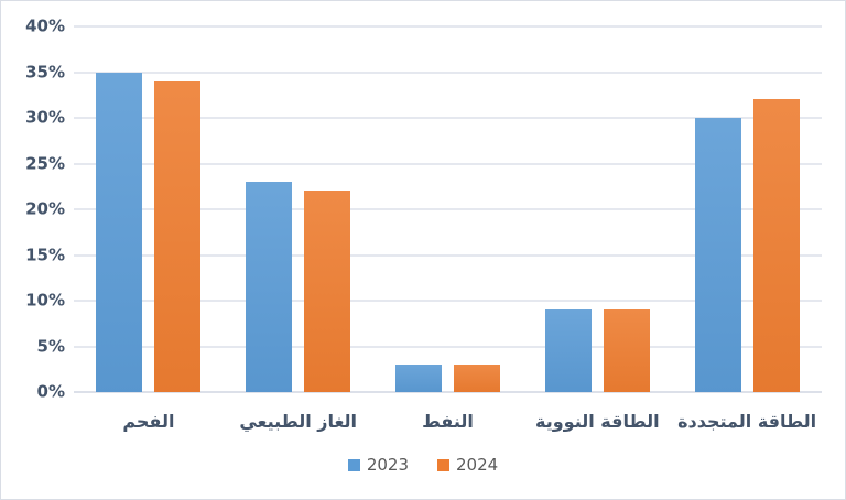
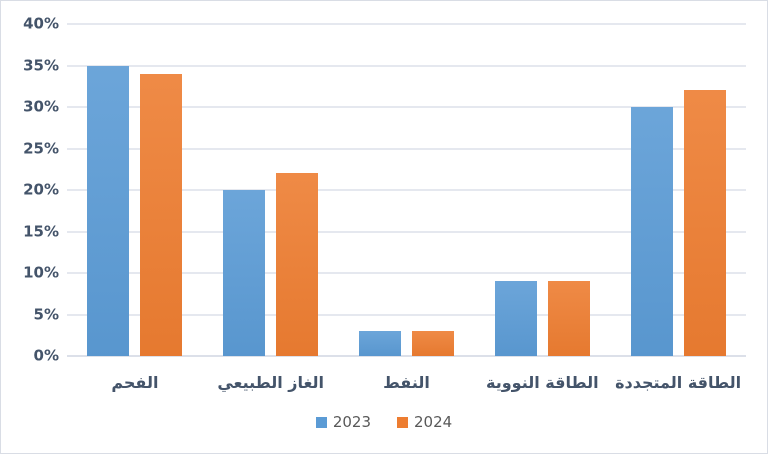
2023/الغاز الطبيعي: 23% -> 20%
